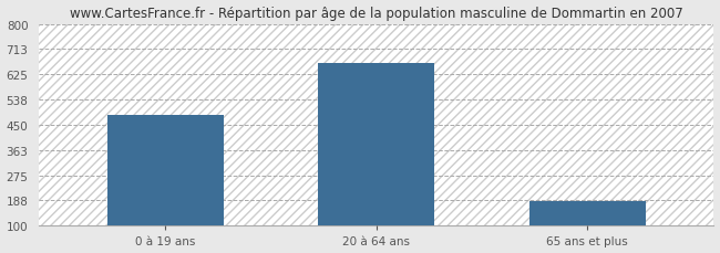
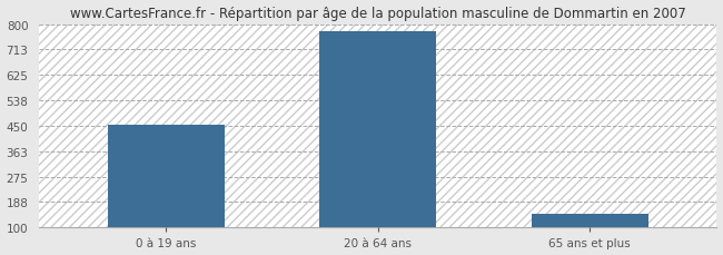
0 à 19 ans: 485 -> 455
20 à 64 ans: 665 -> 775
65 ans et plus: 185 -> 148
